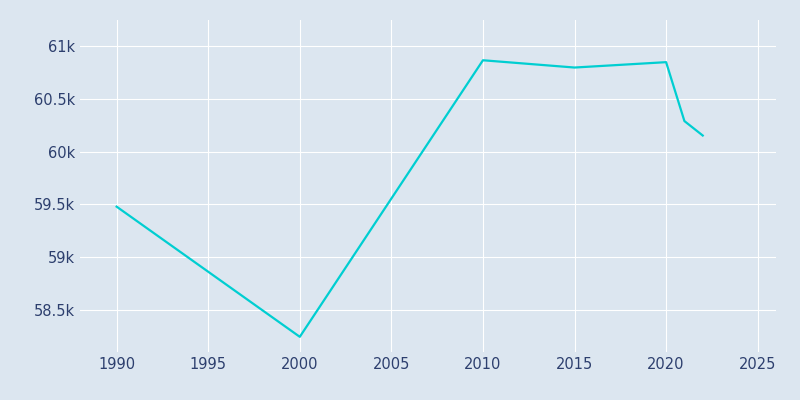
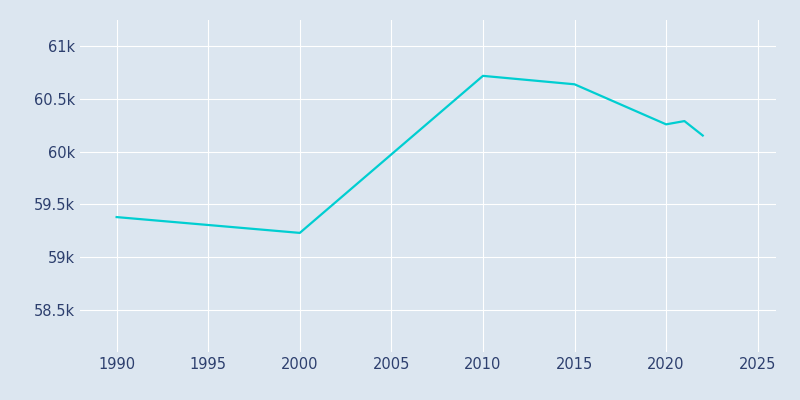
1990: 59.48k -> 59.38k
2000: 58.24k -> 59.23k
2010: 60.87k -> 60.72k
2015: 60.80k -> 60.64k
2020: 60.85k -> 60.26k
